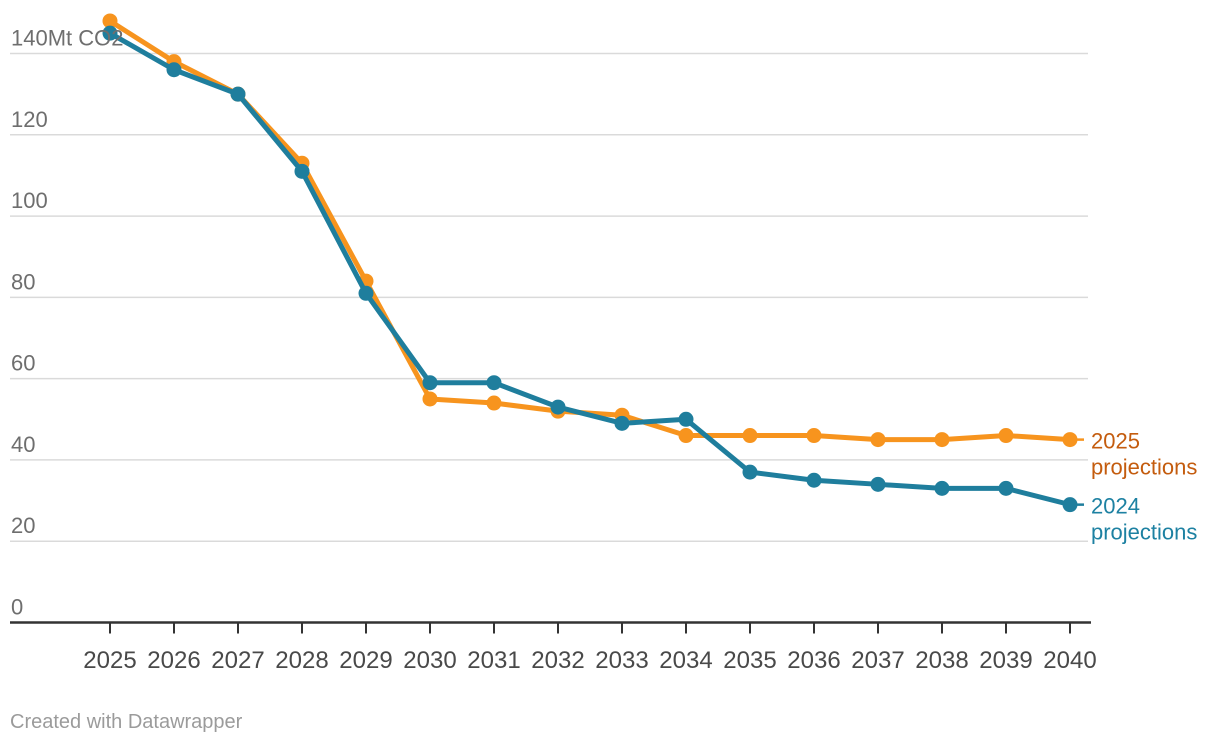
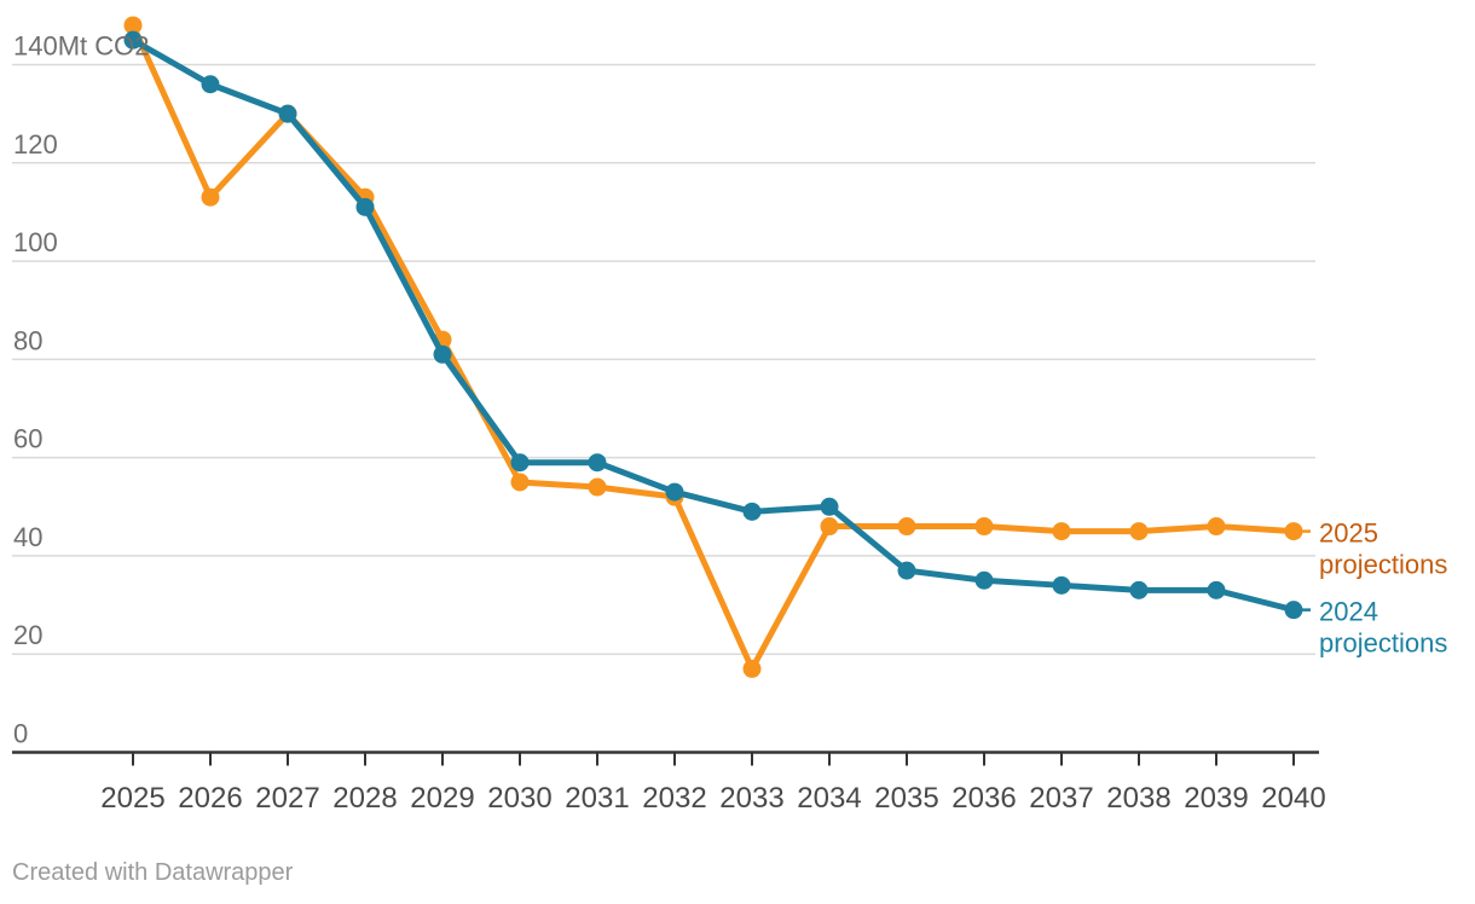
2025 projections/2026: 138 -> 113
2025 projections/2033: 51 -> 17
